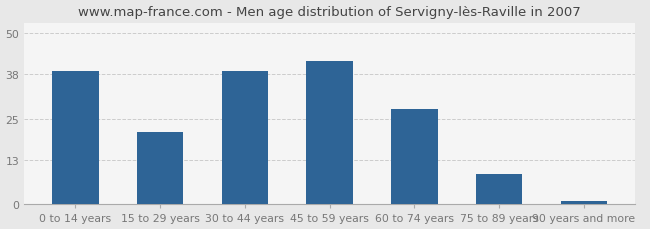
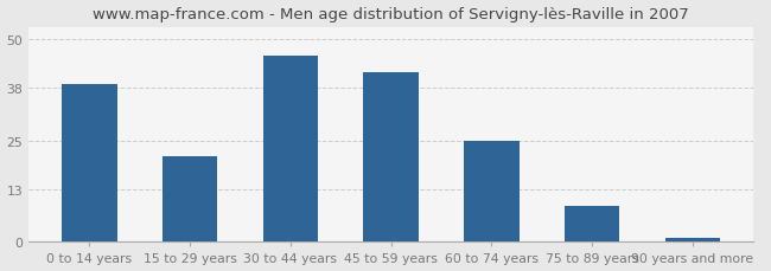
30 to 44 years: 39 -> 46
60 to 74 years: 28 -> 25
